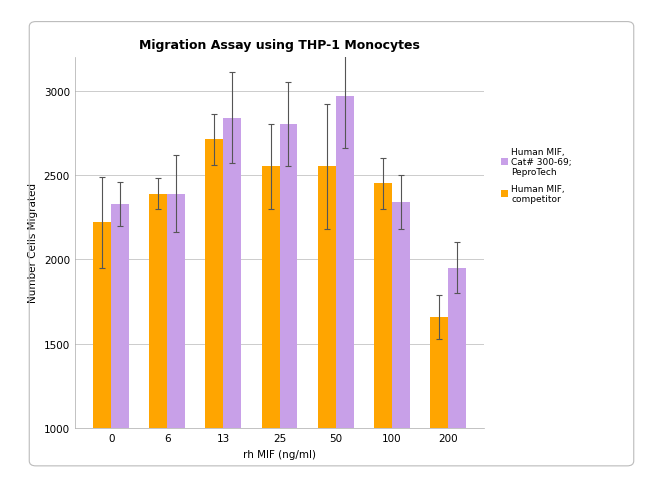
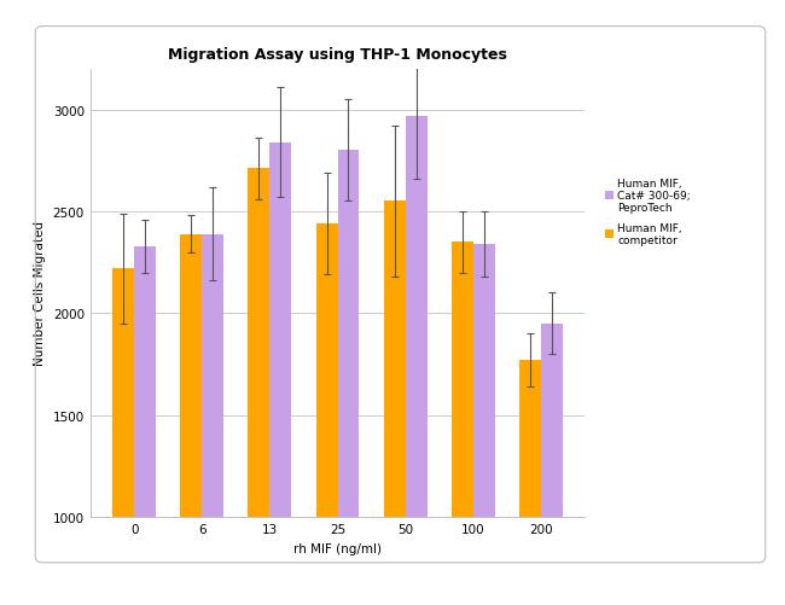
Human MIF, competitor/25: 2550 -> 2440
Human MIF, competitor/100: 2450 -> 2350
Human MIF, competitor/200: 1660 -> 1770
